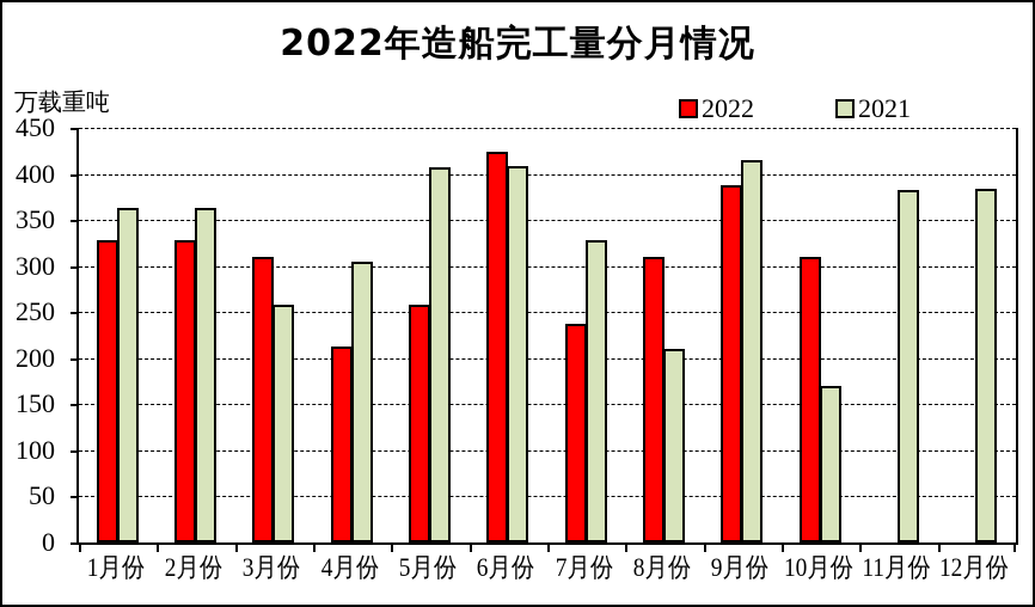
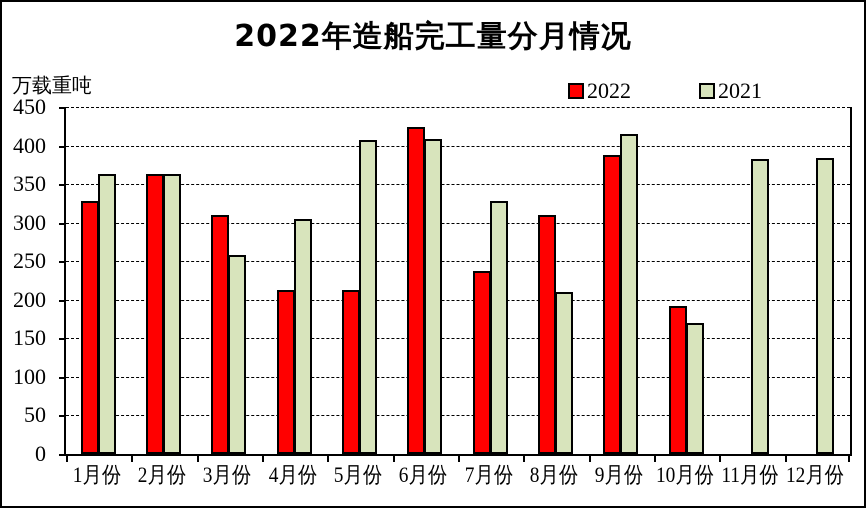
2022/2月份: 330 -> 360
2022/5月份: 260 -> 210
2022/10月份: 310 -> 190
